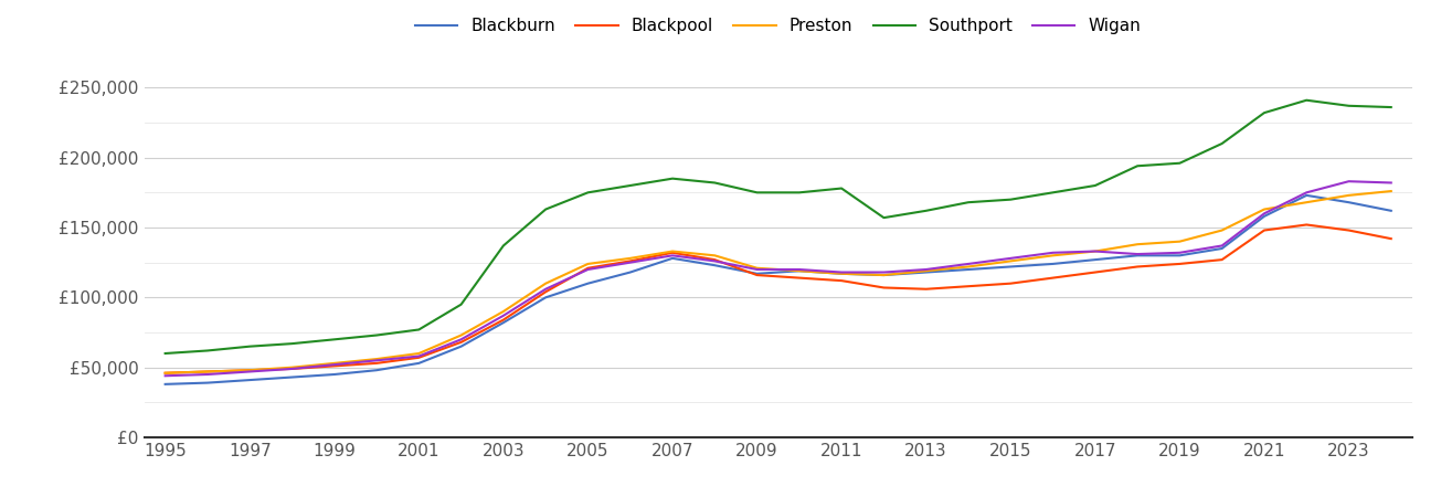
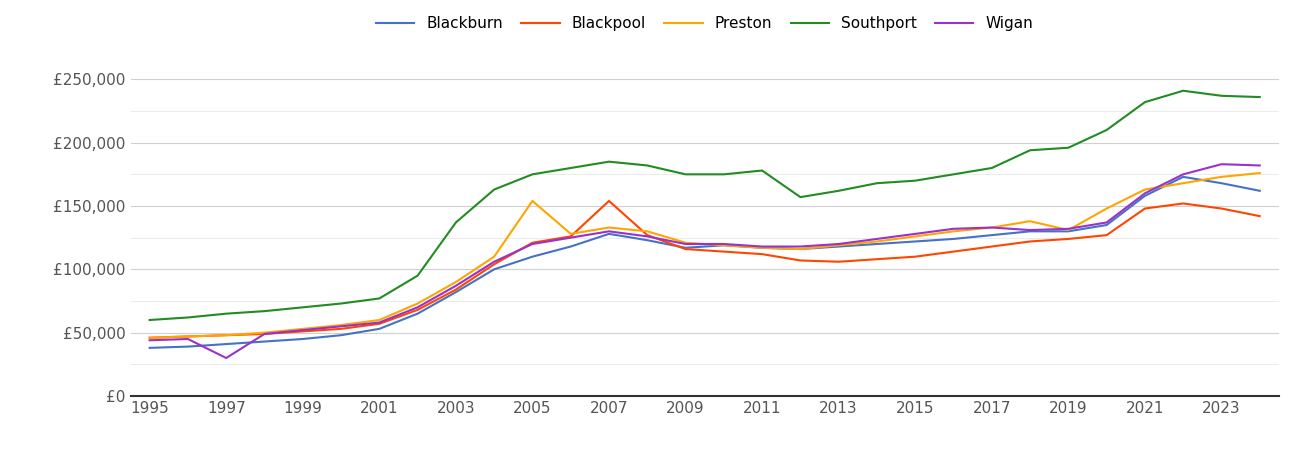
Wigan/1997: £47,000 -> £30,000
Preston/2005: £124,000 -> £154,000
Blackpool/2007: £132,000 -> £154,000
Preston/2019: £140,000 -> £131,000
